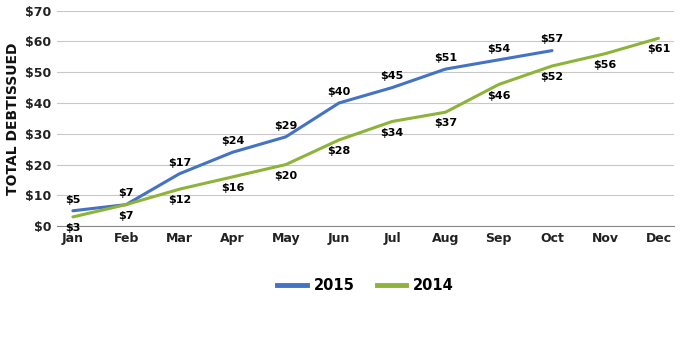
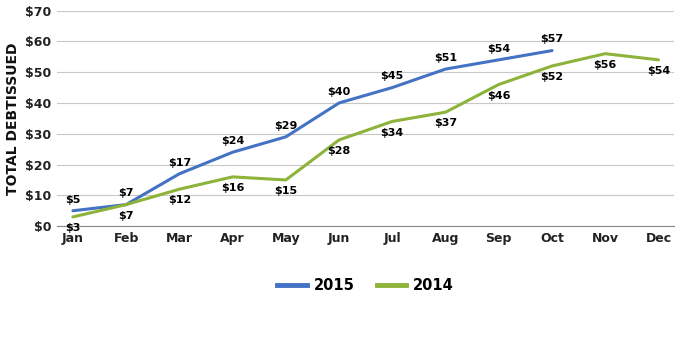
2014/May: $20 -> $15
2014/Dec: $61 -> $54
